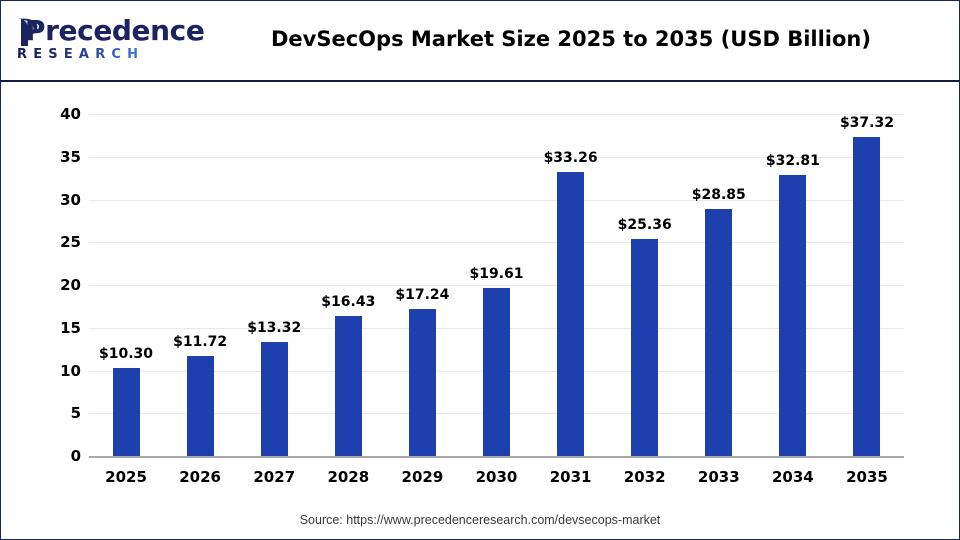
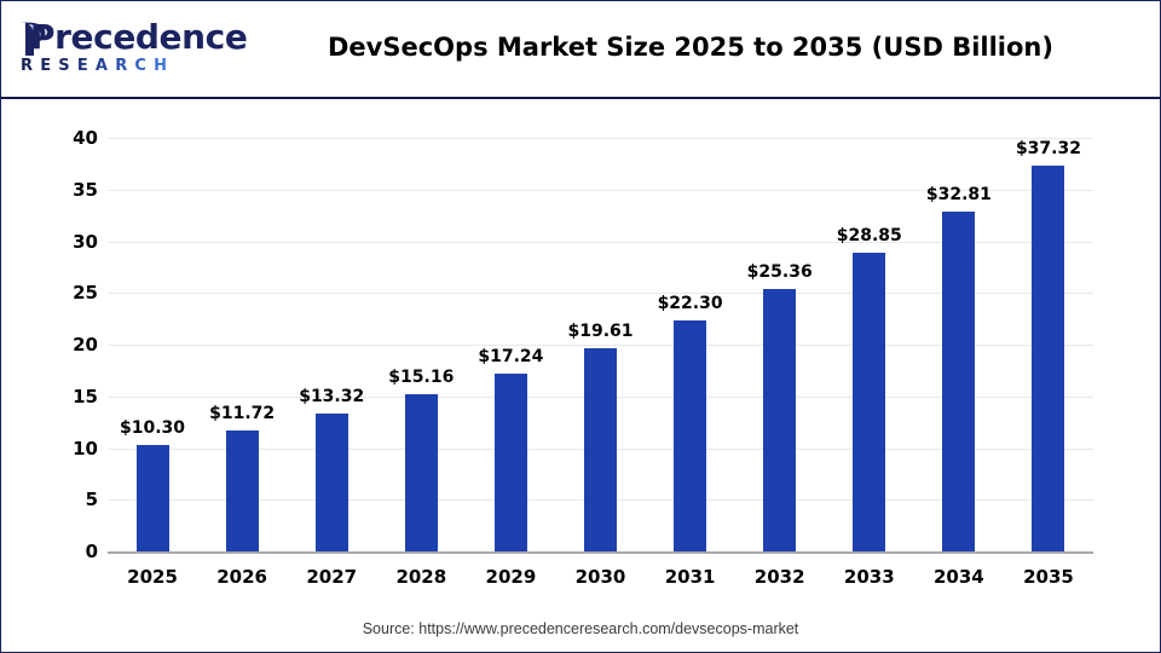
2028: $16.43 -> $15.16
2031: $33.26 -> $22.30
